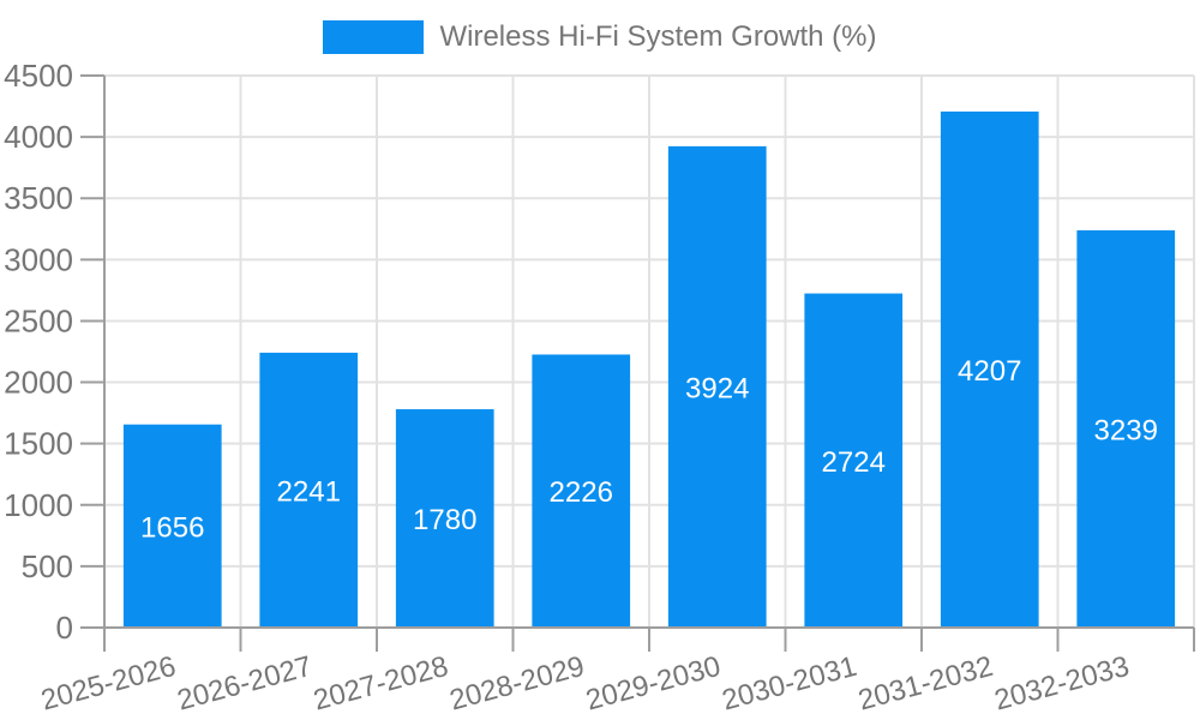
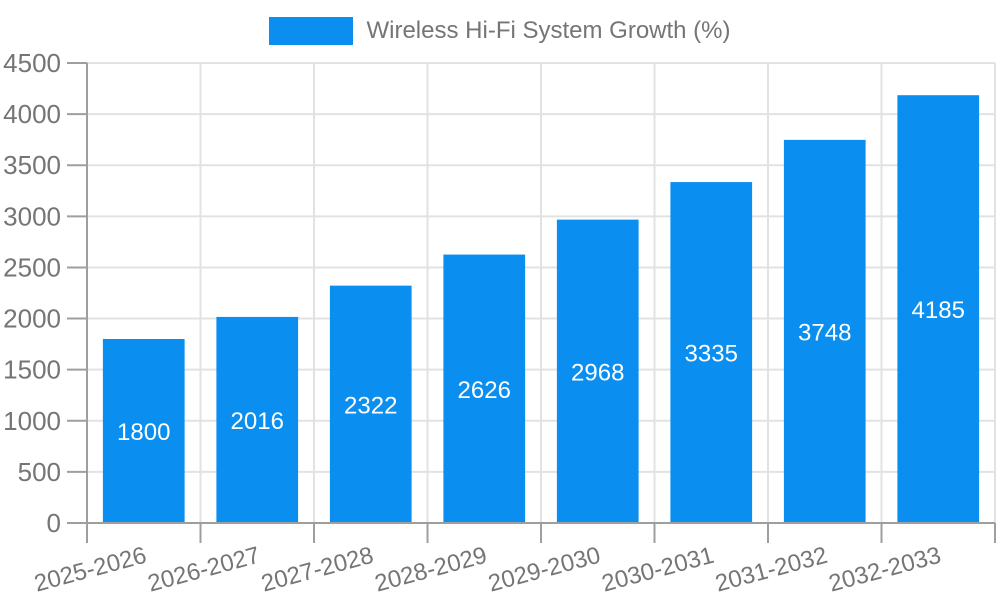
2025-2026: 1656 -> 1800
2026-2027: 2241 -> 2016
2027-2028: 1780 -> 2322
2028-2029: 2226 -> 2626
2029-2030: 3924 -> 2968
2030-2031: 2724 -> 3335
2031-2032: 4207 -> 3748
2032-2033: 3239 -> 4185
